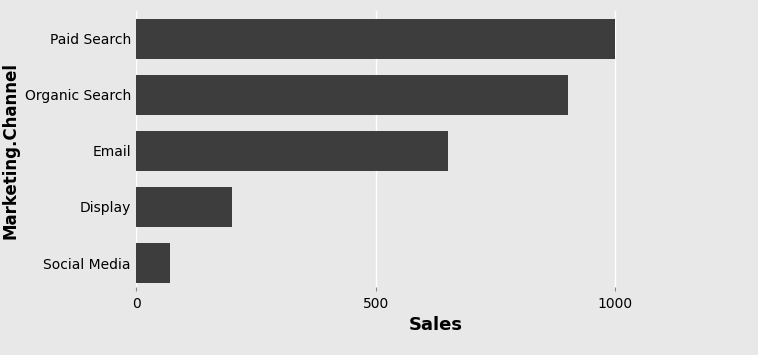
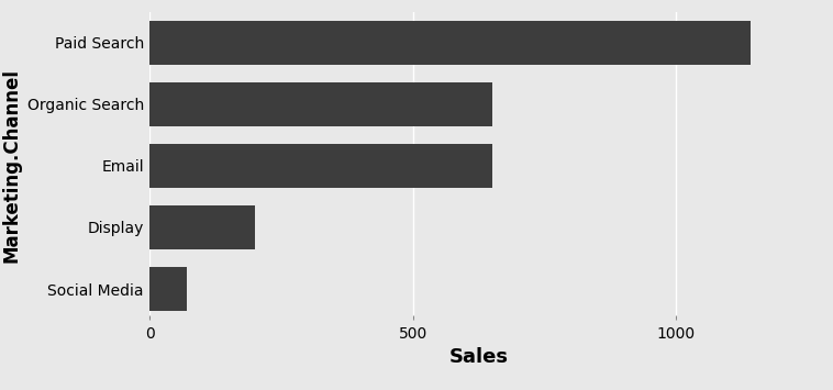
Paid Search: 1000 -> 1140
Organic Search: 900 -> 650
